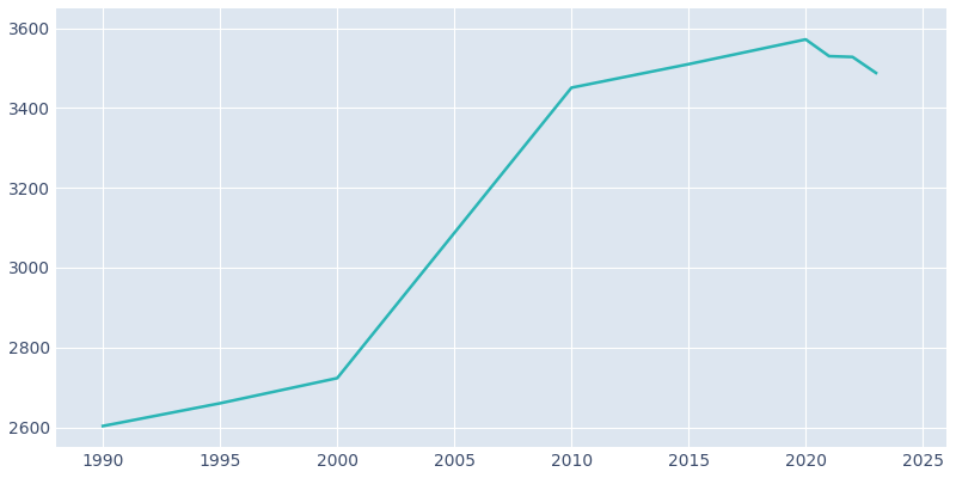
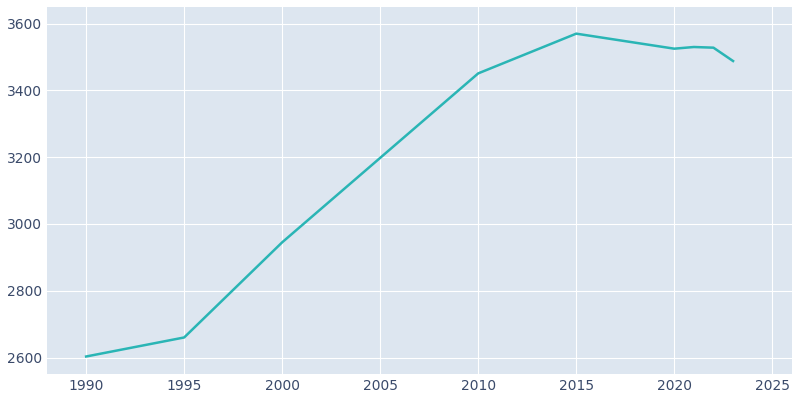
2000: 2723 -> 2945
2015: 3510 -> 3570
2020: 3572 -> 3525
